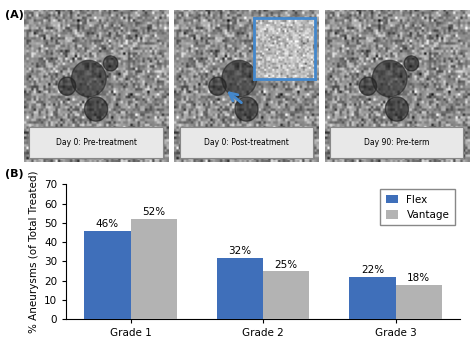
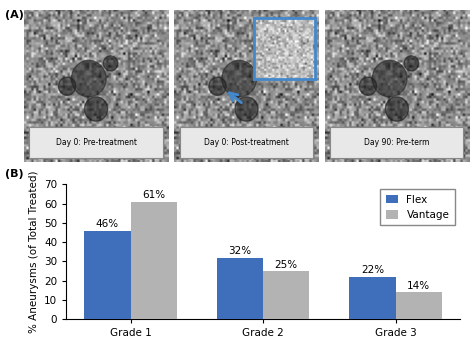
Vantage/Grade 1: 52% -> 61%
Vantage/Grade 3: 18% -> 14%
